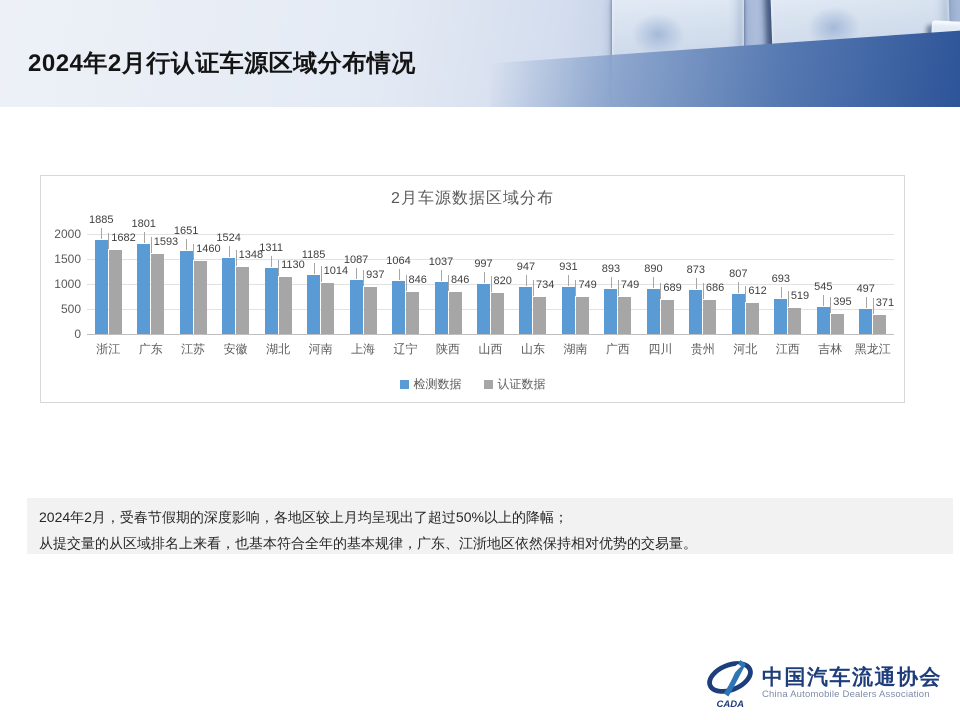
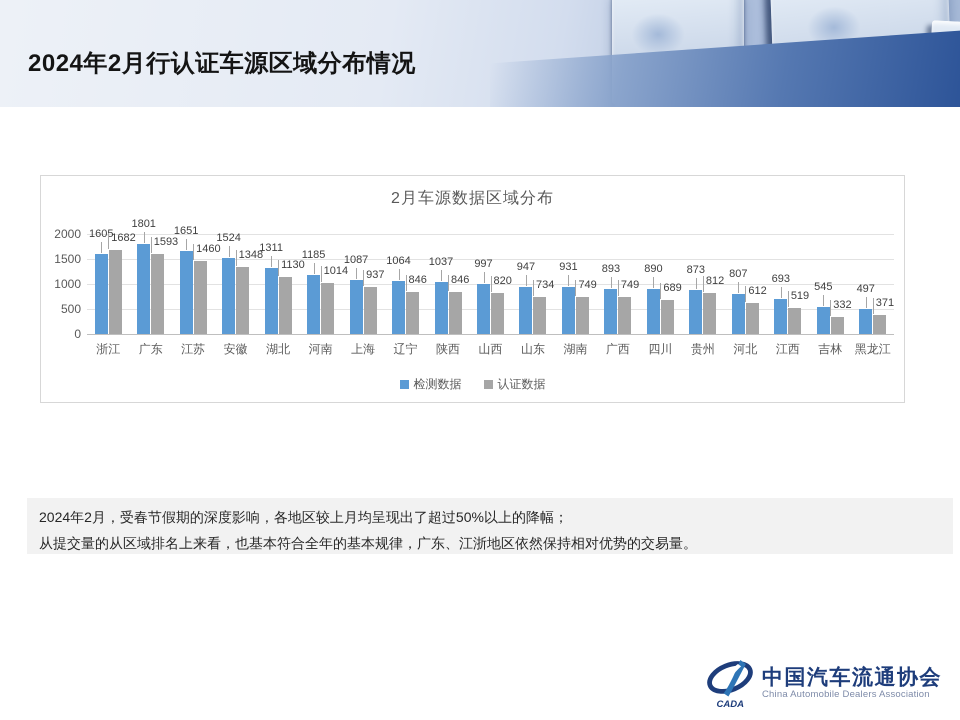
检测数据/浙江: 1885 -> 1605
认证数据/贵州: 686 -> 812
认证数据/吉林: 395 -> 332
